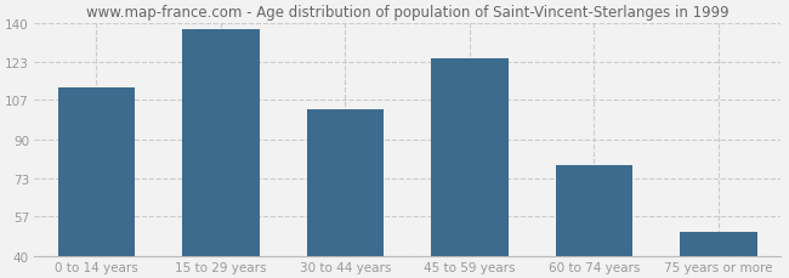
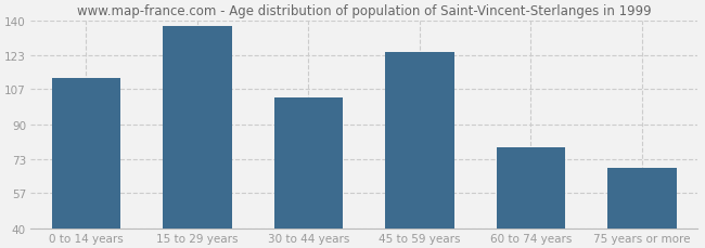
75 years or more: 50 -> 69
